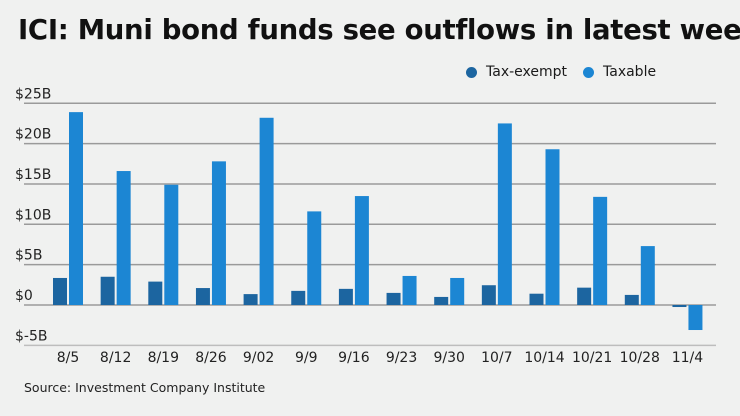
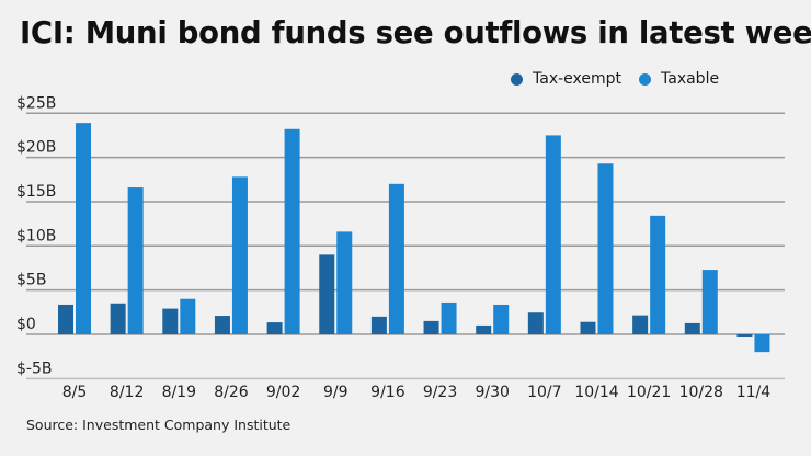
Taxable/8/19: $15B -> $4B
Tax-exempt/9/9: $2B -> $9B
Taxable/9/16: $14B -> $17B
Taxable/11/4: -$3B -> -$2B
